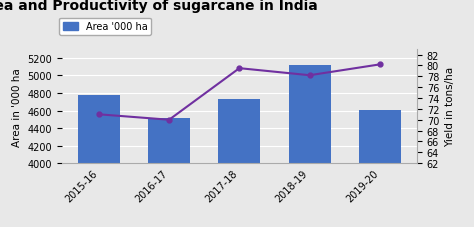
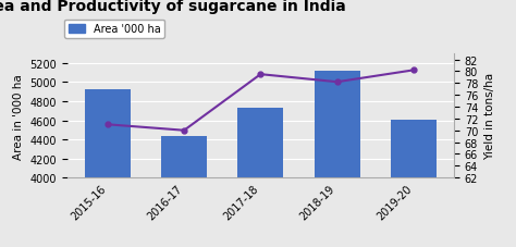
Area '000 ha/2015-16: 4780 -> 4930
Area '000 ha/2016-17: 4520 -> 4430
